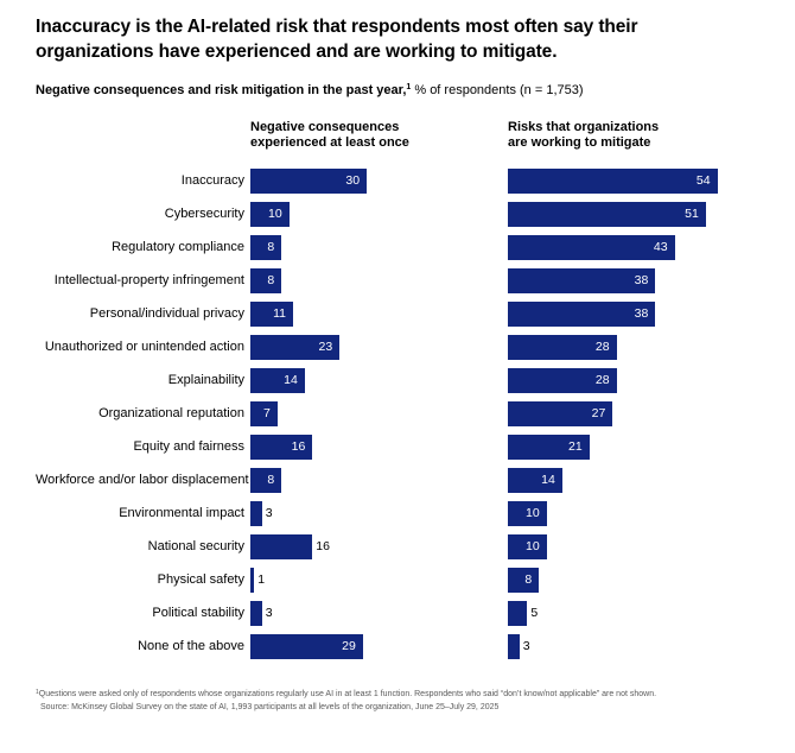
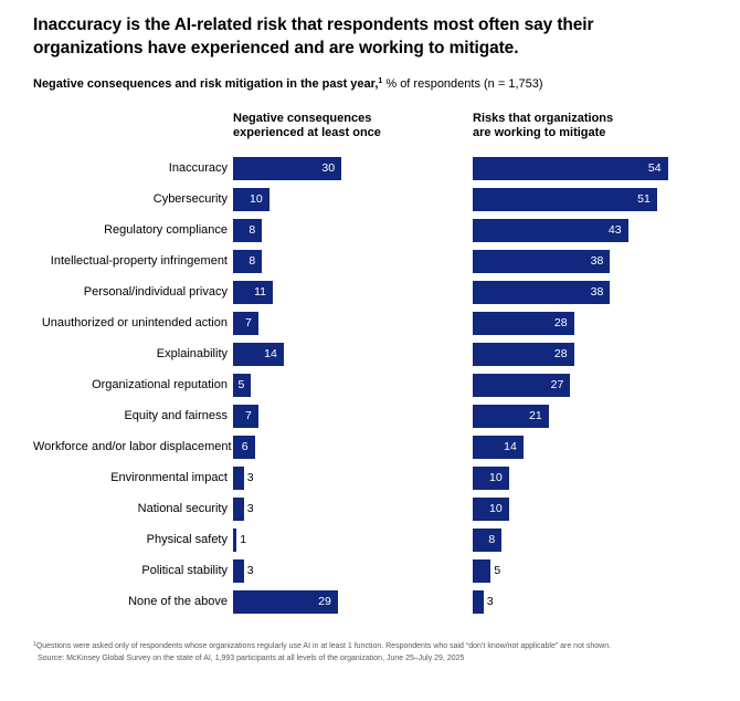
Negative consequences experienced at least once/Unauthorized or unintended action: 23 -> 7
Negative consequences experienced at least once/Organizational reputation: 7 -> 5
Negative consequences experienced at least once/Equity and fairness: 16 -> 7
Negative consequences experienced at least once/Workforce and/or labor displacement: 8 -> 6
Negative consequences experienced at least once/National security: 16 -> 3
